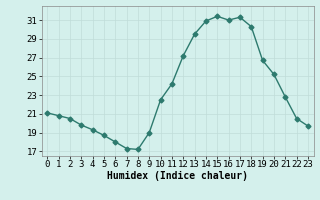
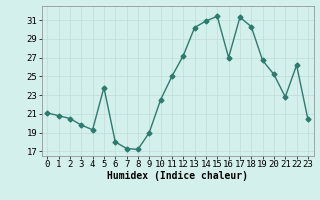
5: 18.7 -> 23.8
11: 24.2 -> 25.0
13: 29.5 -> 30.2
16: 31.0 -> 27.0
22: 20.5 -> 26.2
23: 19.7 -> 20.4
